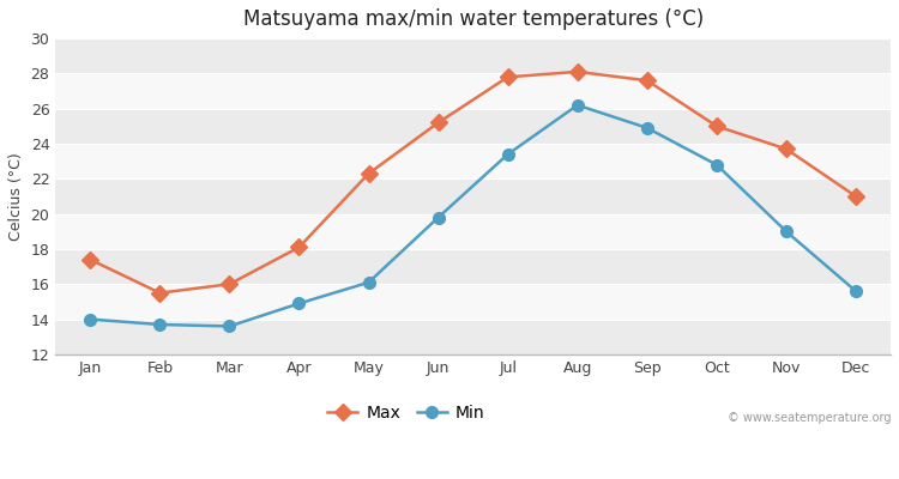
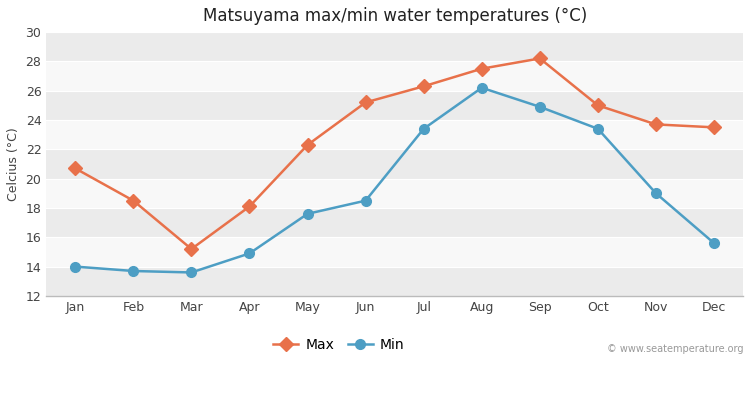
Max/Jan: 17.4 -> 20.7
Max/Feb: 15.5 -> 18.5
Max/Mar: 16.0 -> 15.2
Min/May: 16.1 -> 17.6
Min/Jun: 19.8 -> 18.5
Max/Jul: 27.8 -> 26.3
Max/Aug: 28.1 -> 27.5
Max/Sep: 27.6 -> 28.2
Min/Oct: 22.8 -> 23.4
Max/Dec: 21.0 -> 23.5
